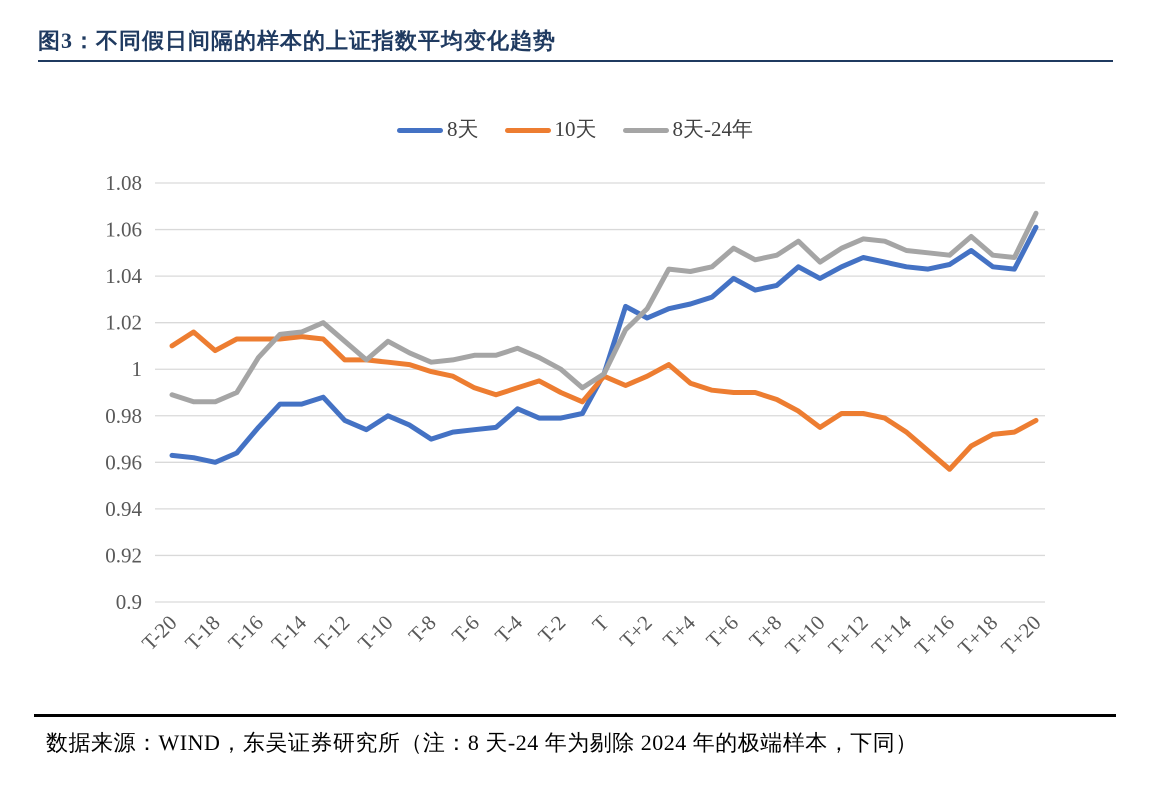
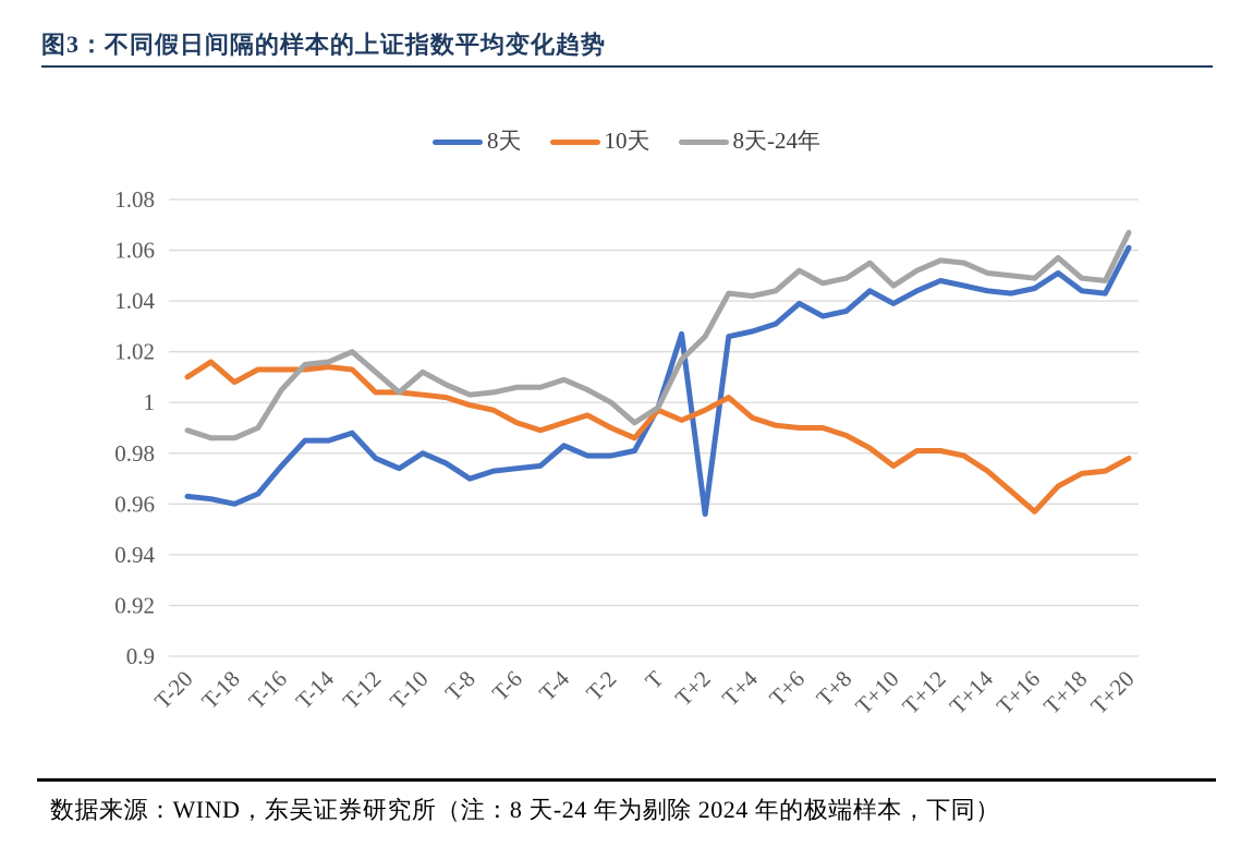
8天/T+2: 1.022 -> 0.956
